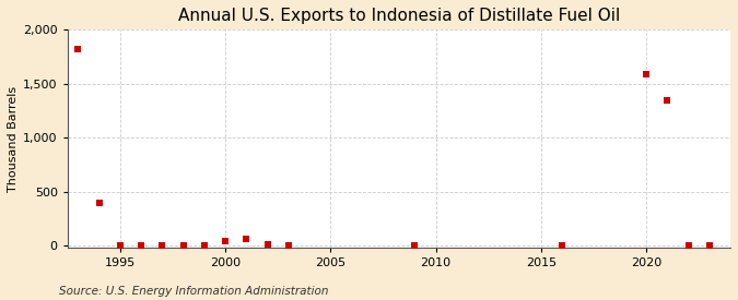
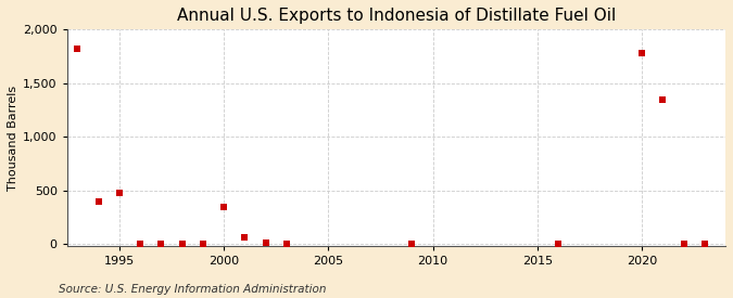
1995: 0 -> 480
2000: 40 -> 340
2020: 1,590 -> 1,780
